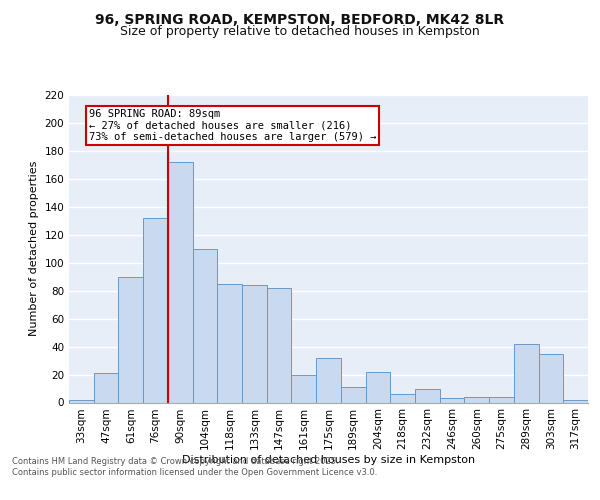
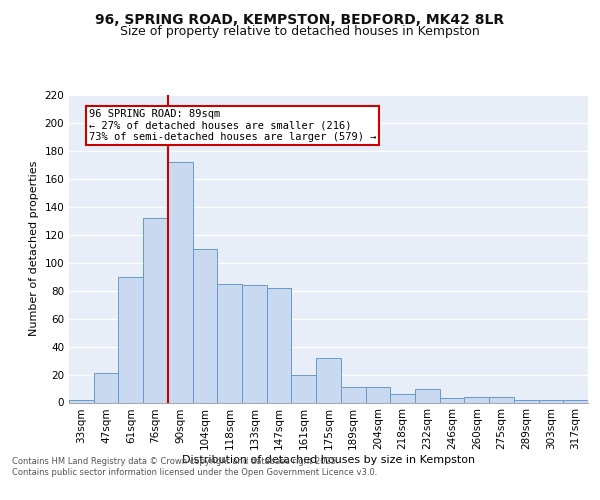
204sqm: 22 -> 11
289sqm: 42 -> 2
303sqm: 35 -> 2
